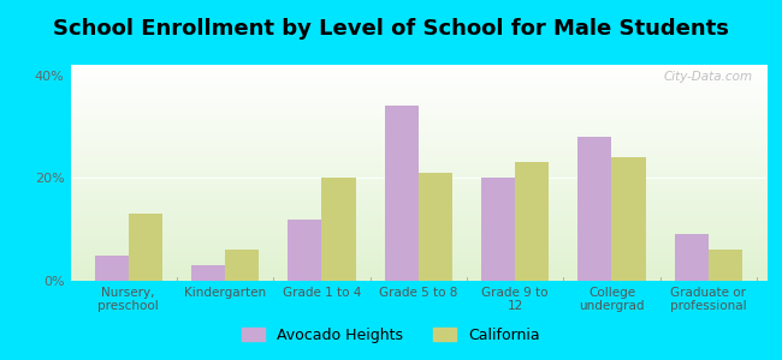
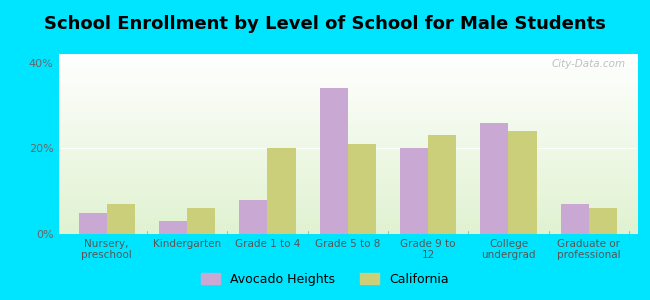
California/Nursery, preschool: 13% -> 7%
Avocado Heights/Grade 1 to 4: 12% -> 8%
Avocado Heights/College undergrad: 28% -> 26%
Avocado Heights/Graduate or professional: 9% -> 7%
